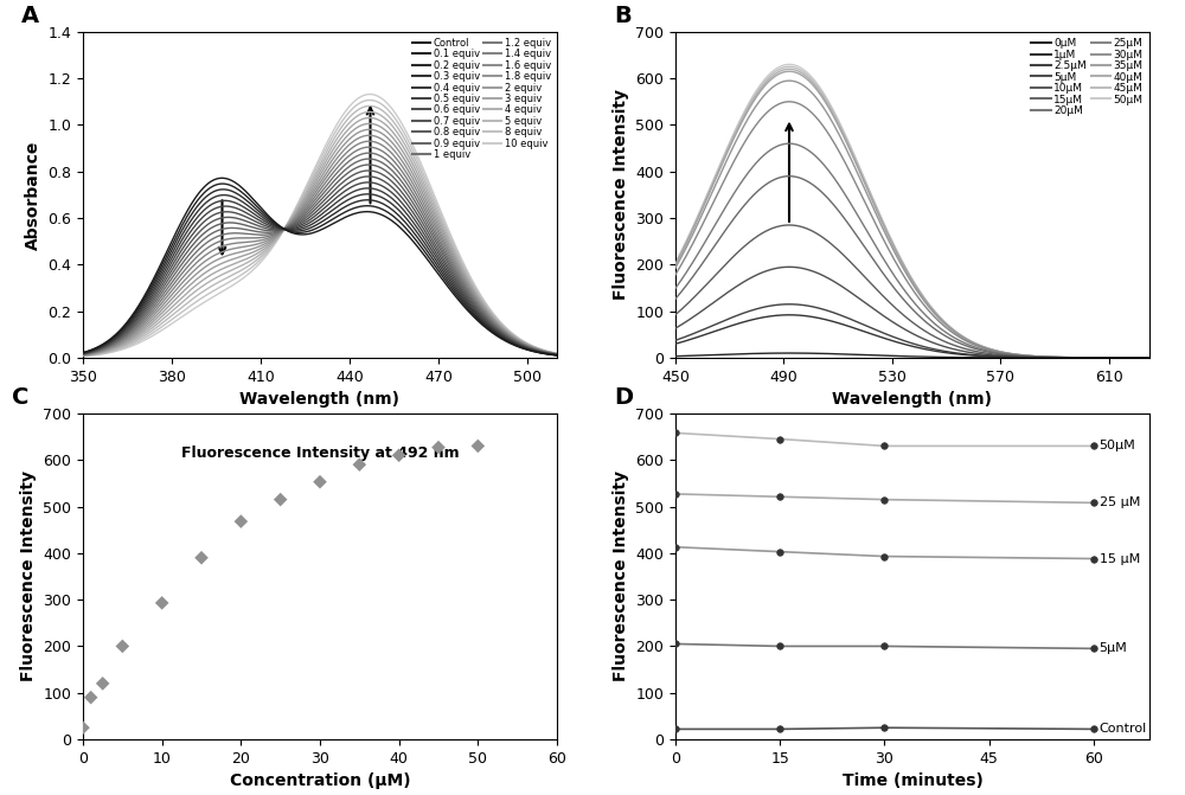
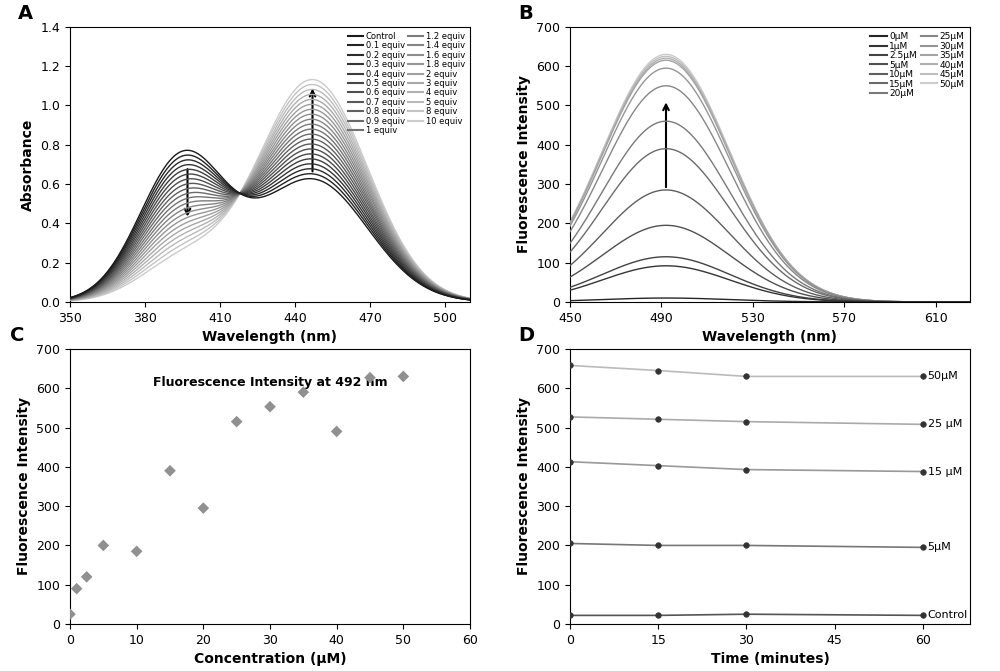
10: 293 -> 185
20: 468 -> 295
40: 610 -> 490
